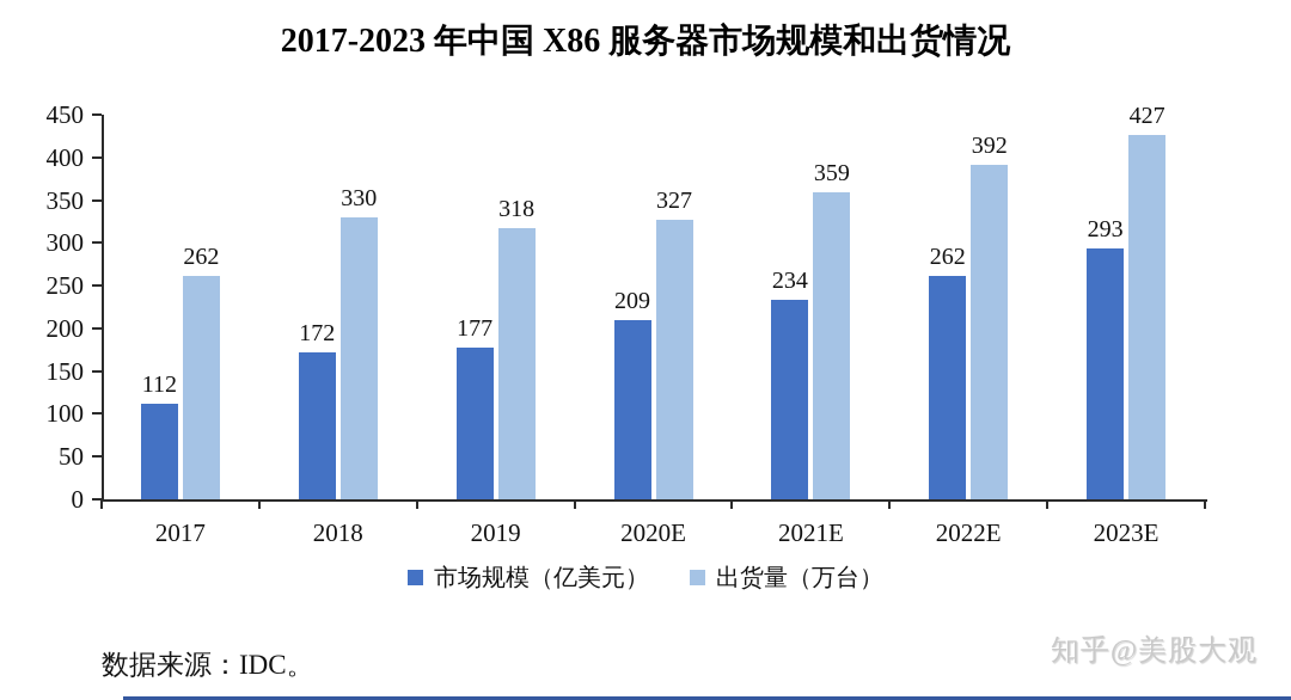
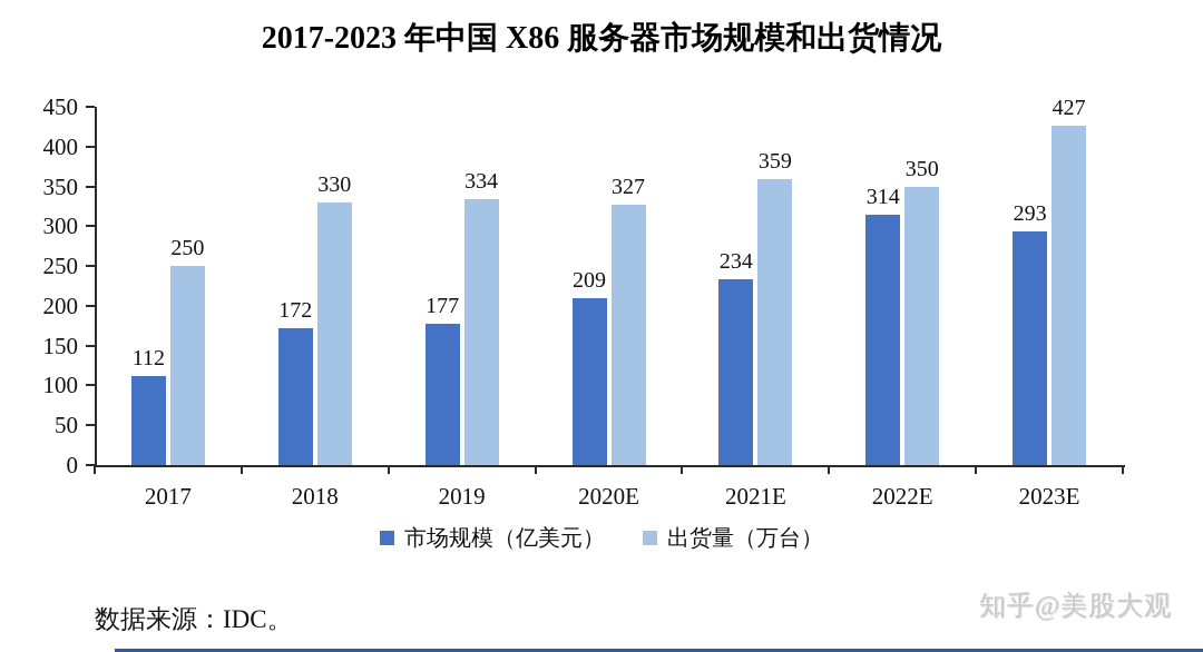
出货量（万台）/2017: 262 -> 250
出货量（万台）/2019: 318 -> 334
市场规模（亿美元）/2022E: 262 -> 314
出货量（万台）/2022E: 392 -> 350
